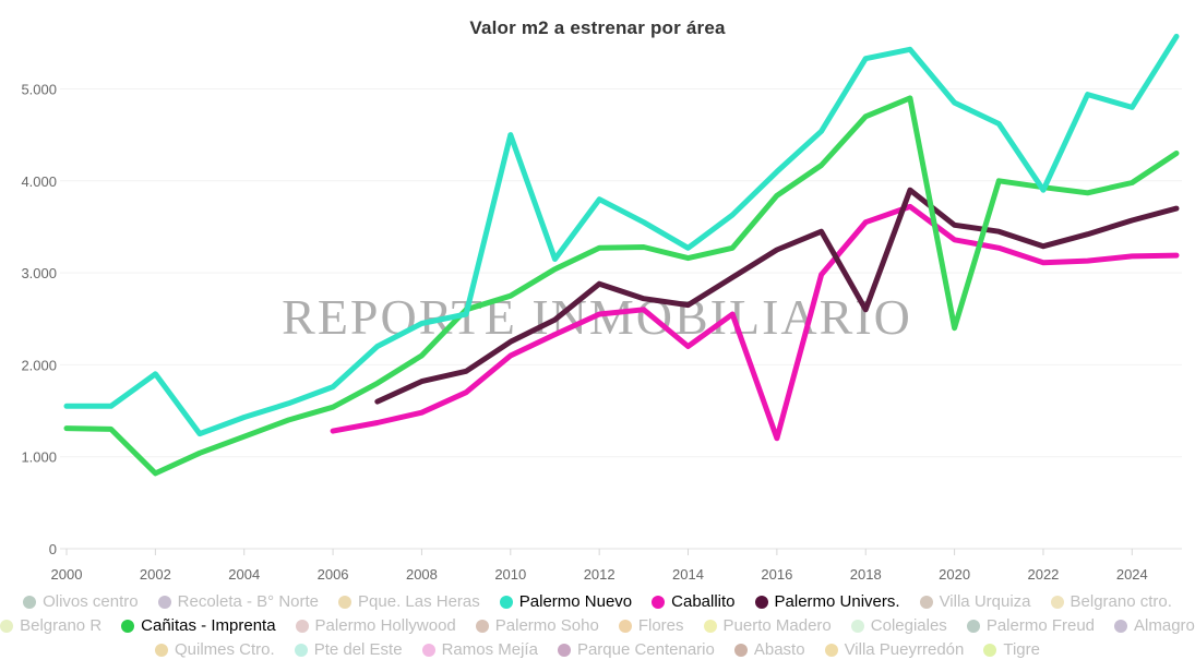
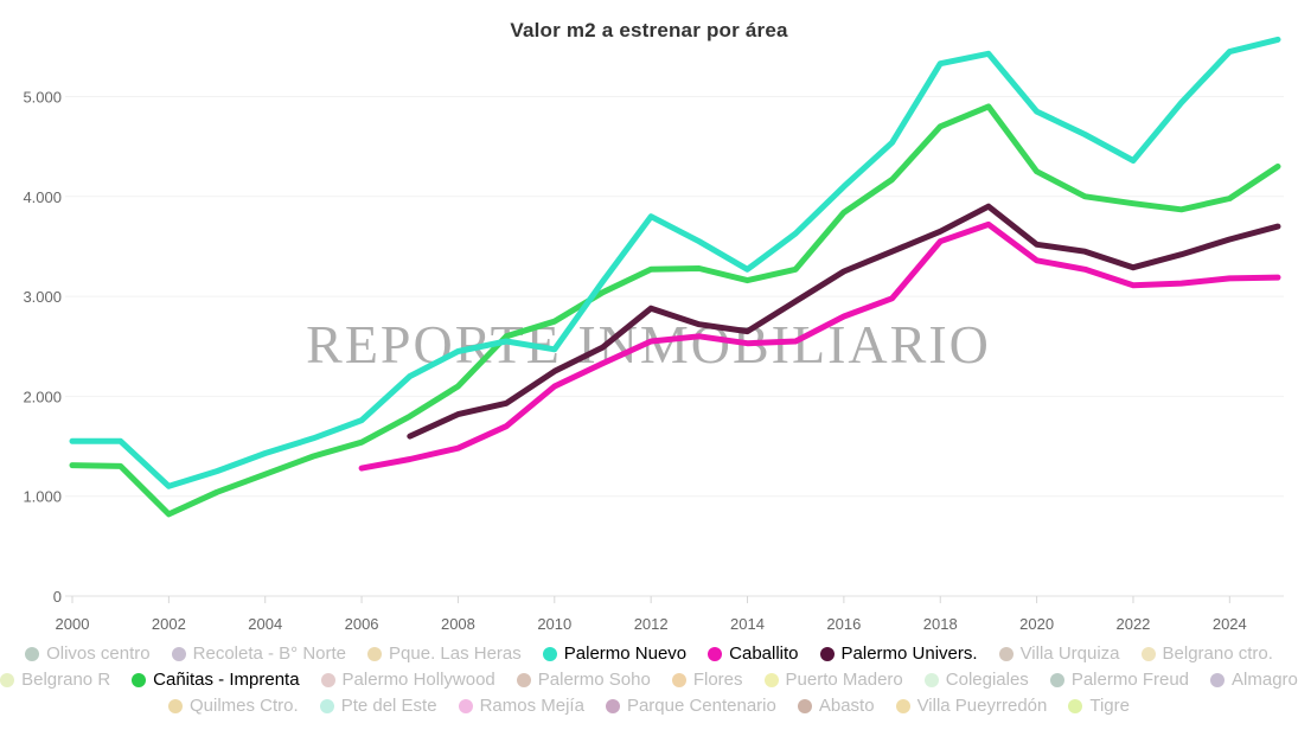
Palermo Nuevo/2002: 1900 -> 1100
Palermo Nuevo/2010: 4500 -> 2500
Caballito/2014: 2200 -> 2500
Caballito/2016: 1200 -> 2800
Palermo Univers./2018: 2600 -> 3600
Cañitas - Imprenta/2020: 2400 -> 4200
Palermo Nuevo/2022: 3900 -> 4400
Palermo Nuevo/2024: 4800 -> 5400
